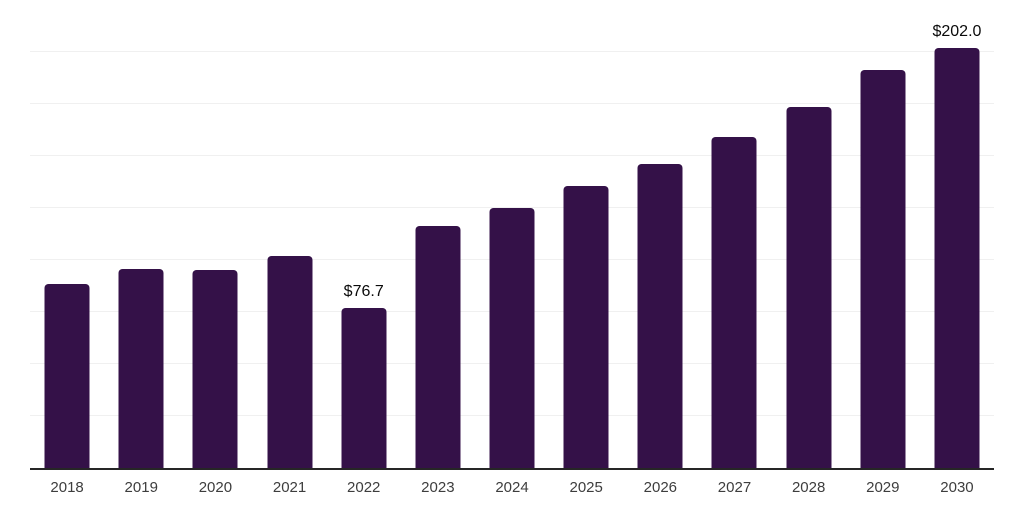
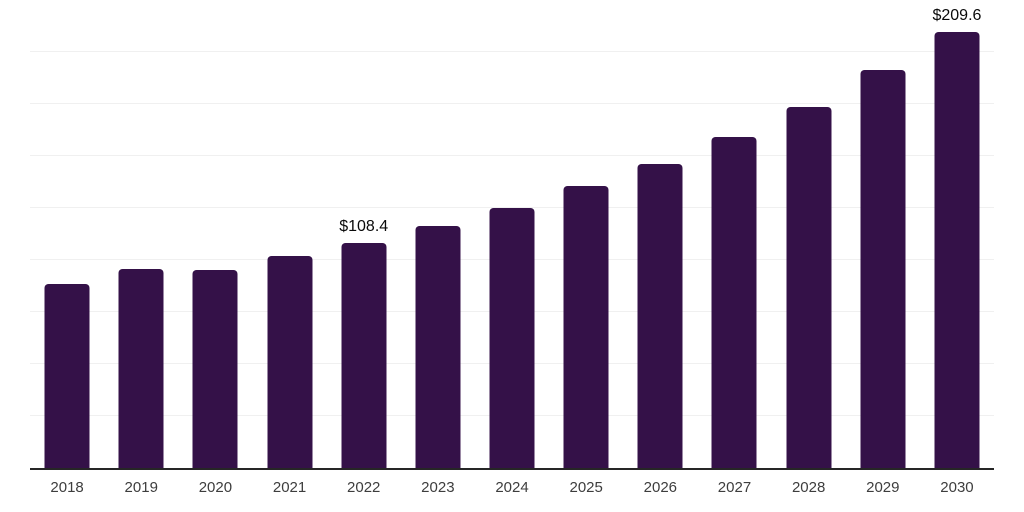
2022: $76.7 -> $108.4
2030: $202.0 -> $209.6
